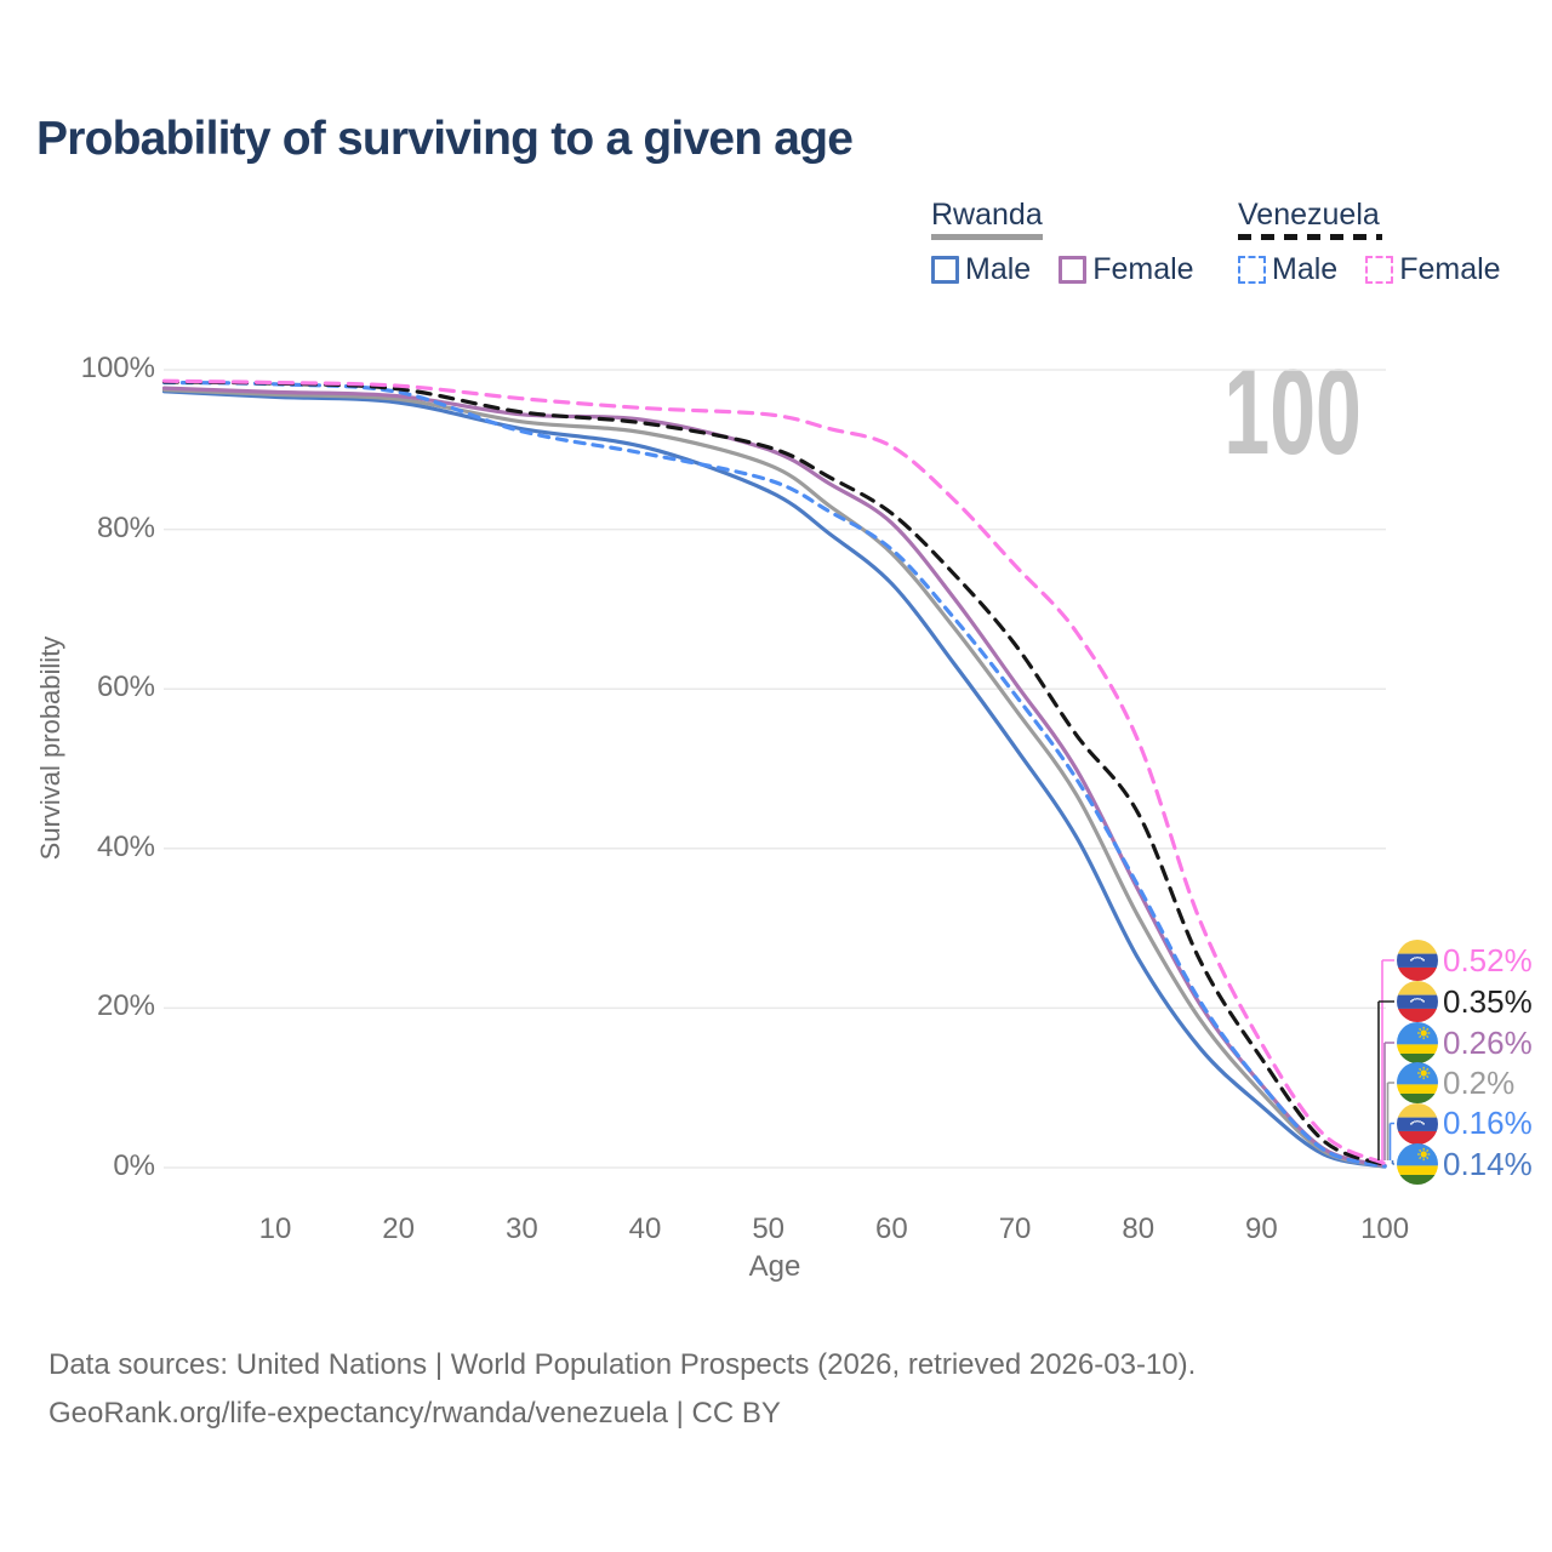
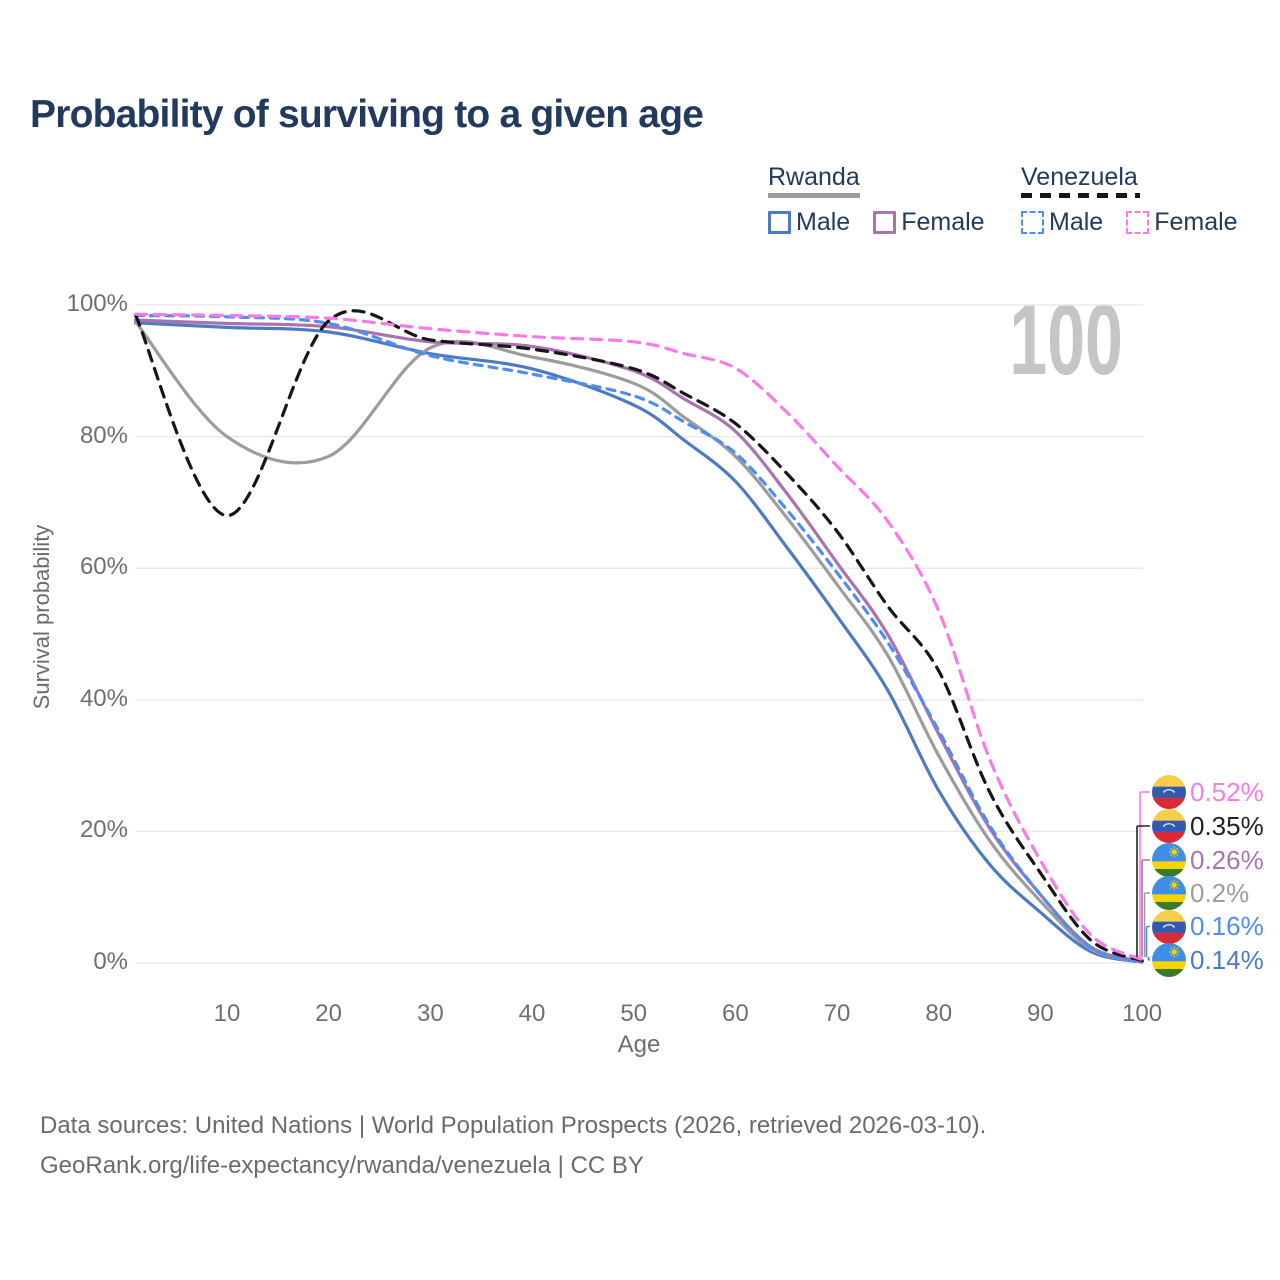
Venezuela/10: 98% -> 68%
Rwanda/10: 97% -> 80%
Rwanda/20: 96% -> 77%
